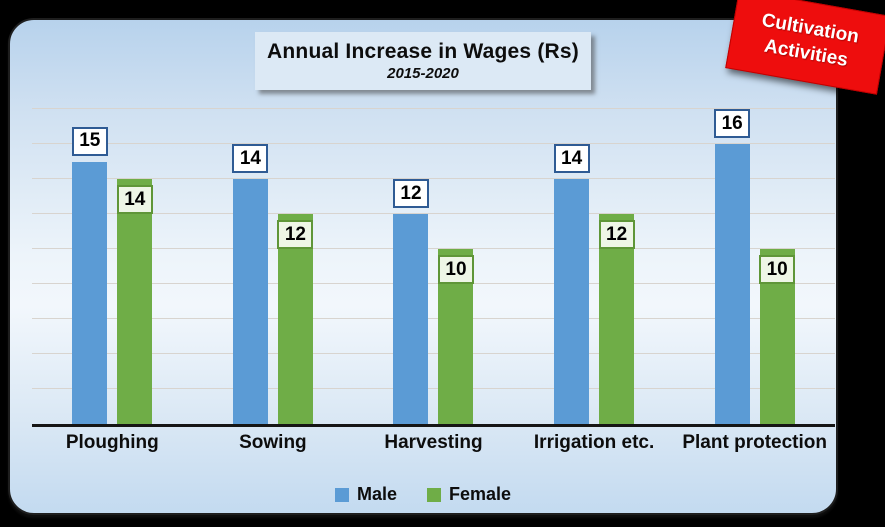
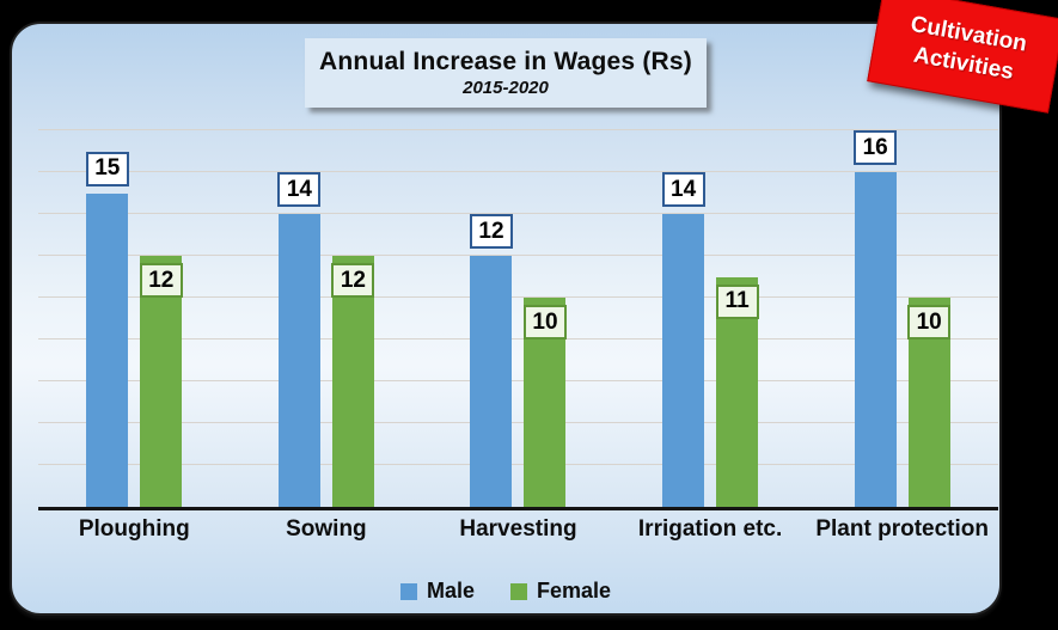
Female/Ploughing: 14 -> 12
Female/Irrigation etc.: 12 -> 11
